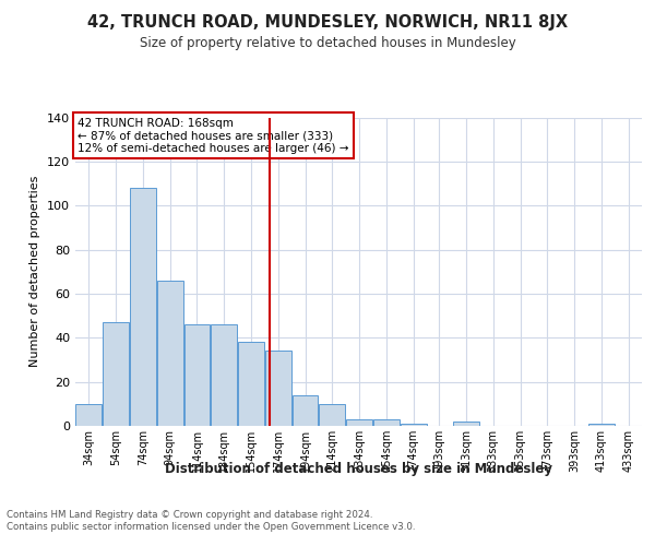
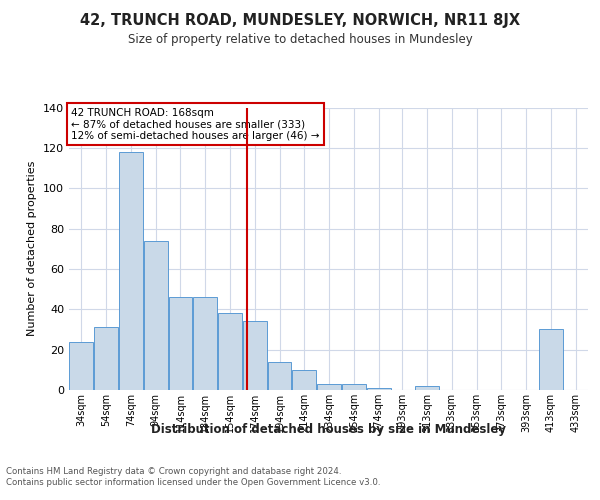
34sqm: 10 -> 24
54sqm: 47 -> 31
74sqm: 108 -> 118
94sqm: 66 -> 74
413sqm: 1 -> 30
